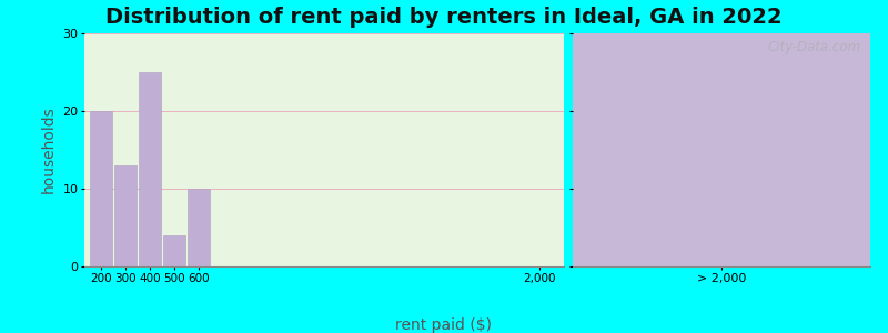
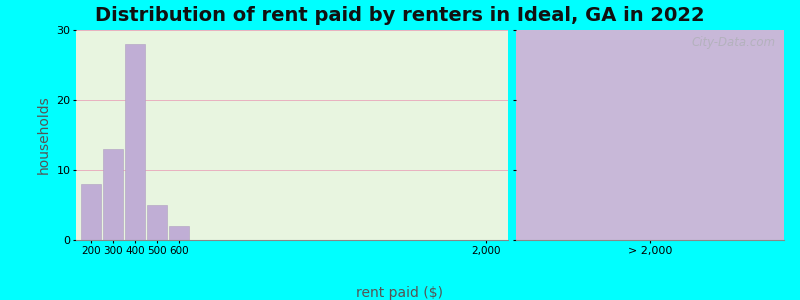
200: 20 -> 8
400: 25 -> 28
500: 4 -> 5
600: 10 -> 2
